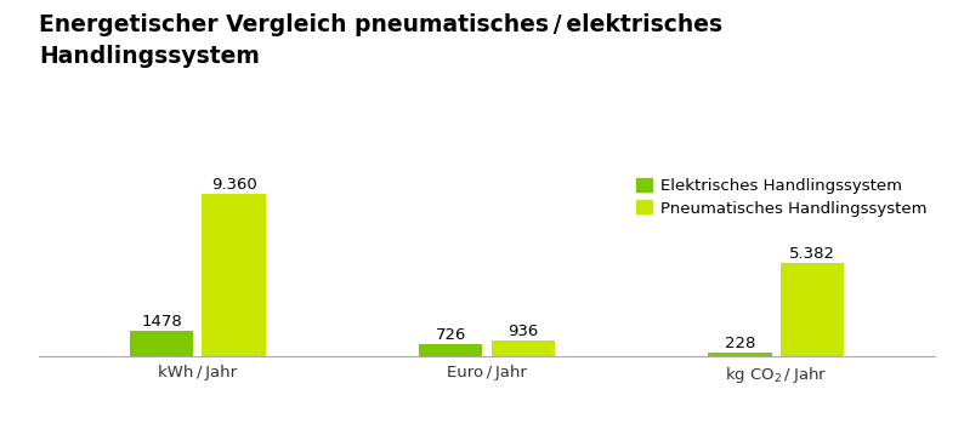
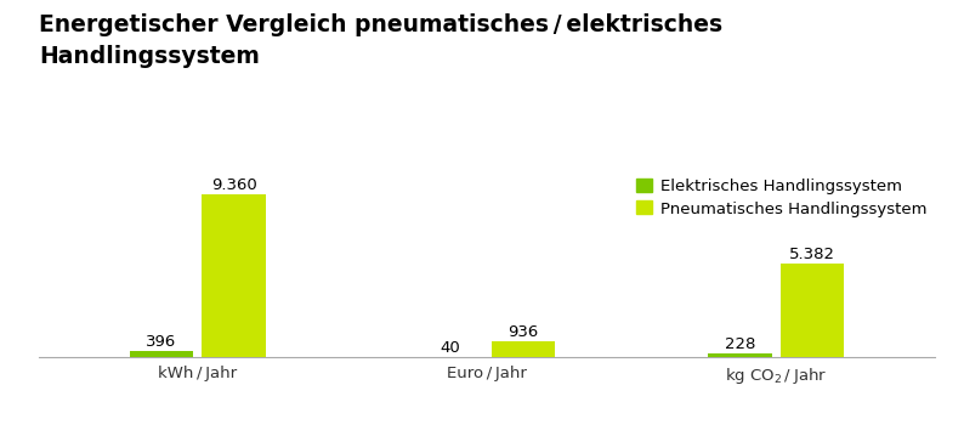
Elektrisches Handlingssystem/kWh / Jahr: 1478 -> 396
Elektrisches Handlingssystem/Euro / Jahr: 726 -> 40
